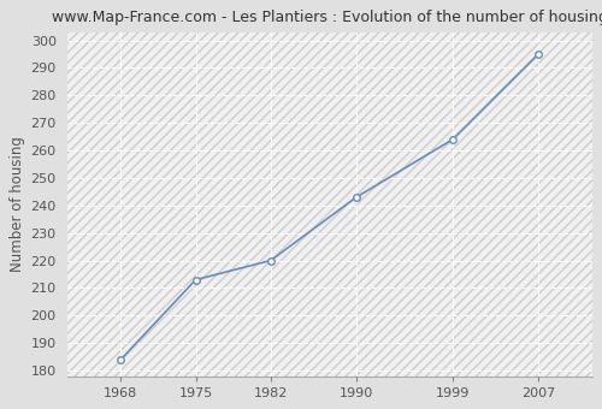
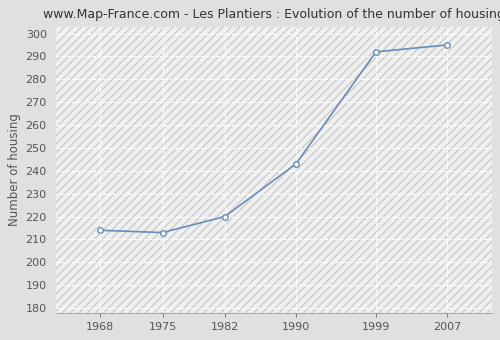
1968: 184 -> 214
1999: 264 -> 292
